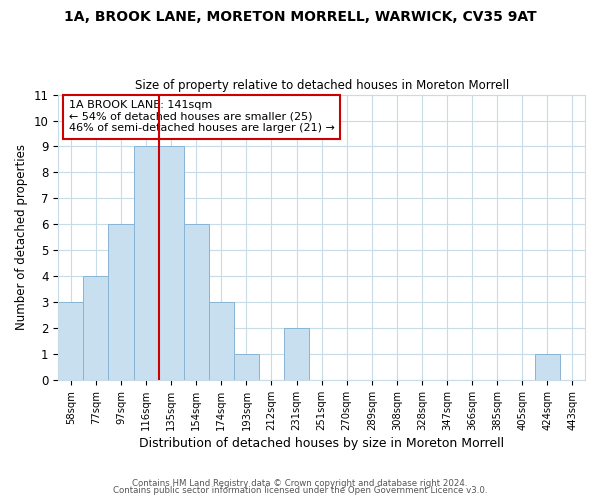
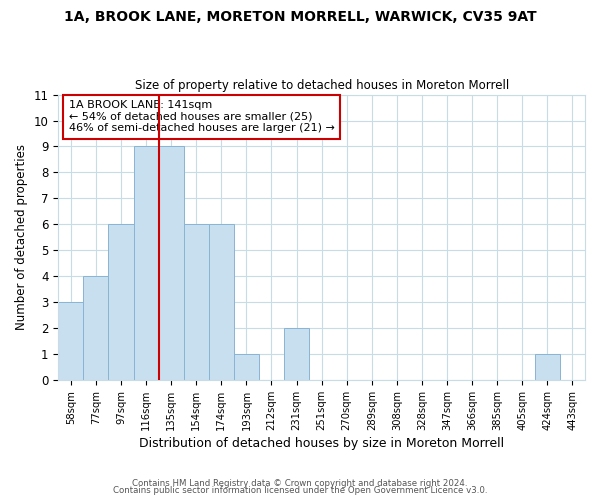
174sqm: 3 -> 6
